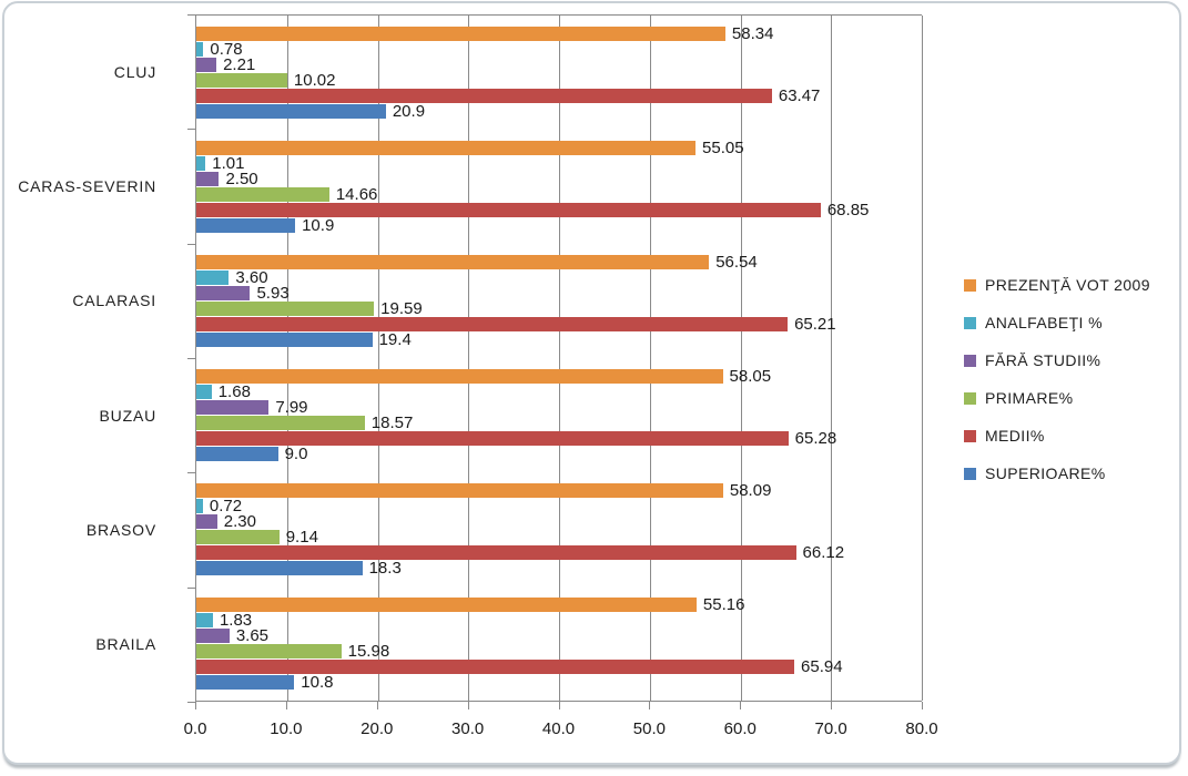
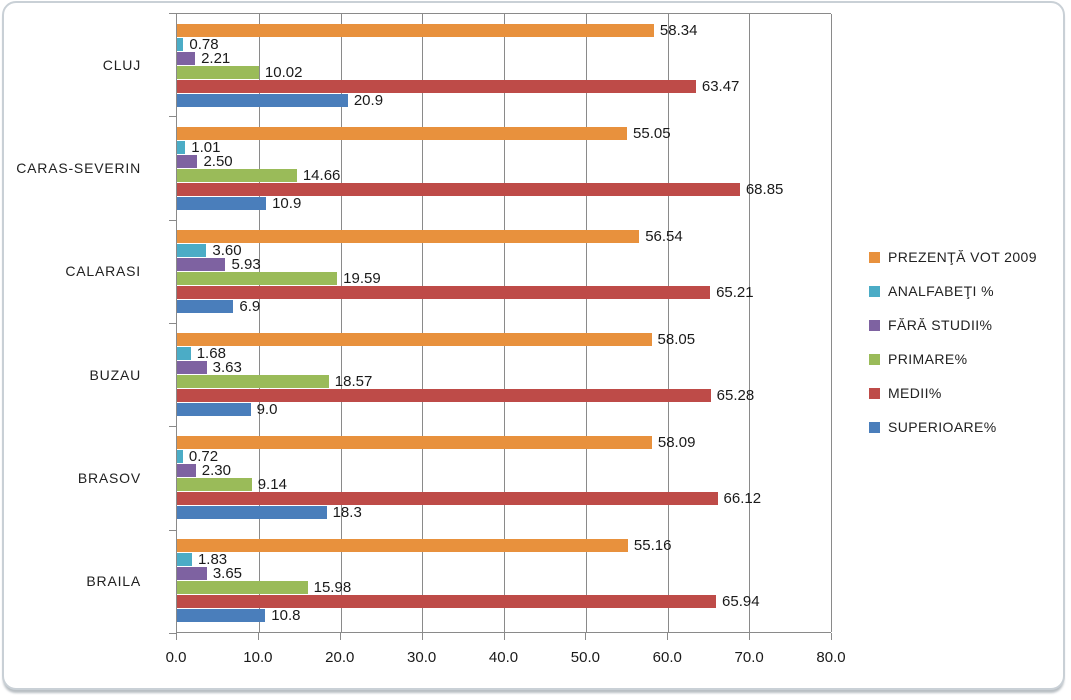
SUPERIOARE%/CALARASI: 19.4 -> 6.9
FĂRĂ STUDII%/BUZAU: 7.99 -> 3.63
